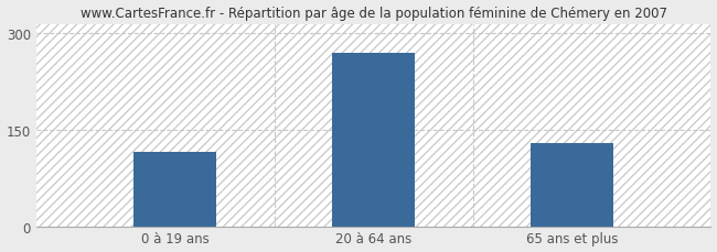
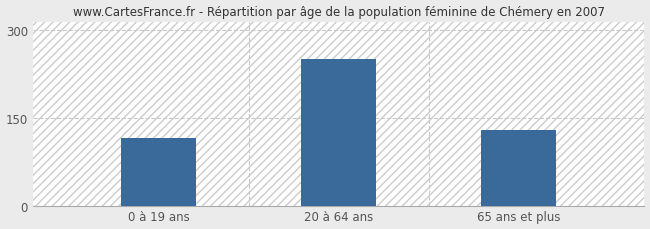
20 à 64 ans: 270 -> 250
